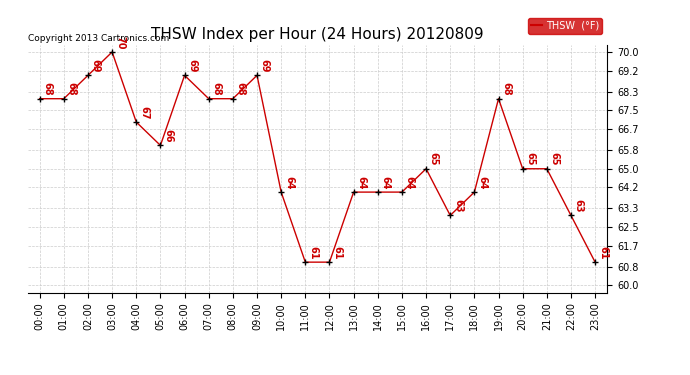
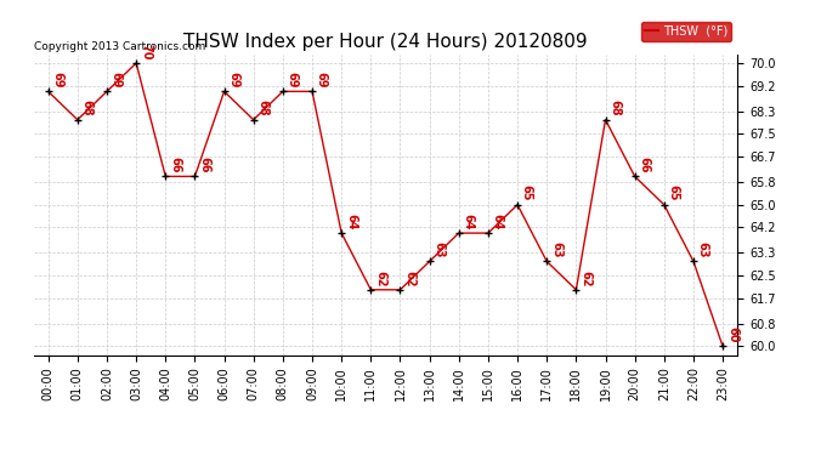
00:00: 68 -> 69
04:00: 67 -> 66
08:00: 68 -> 69
11:00: 61 -> 62
12:00: 61 -> 62
13:00: 64 -> 63
18:00: 64 -> 62
20:00: 65 -> 66
23:00: 61 -> 60
